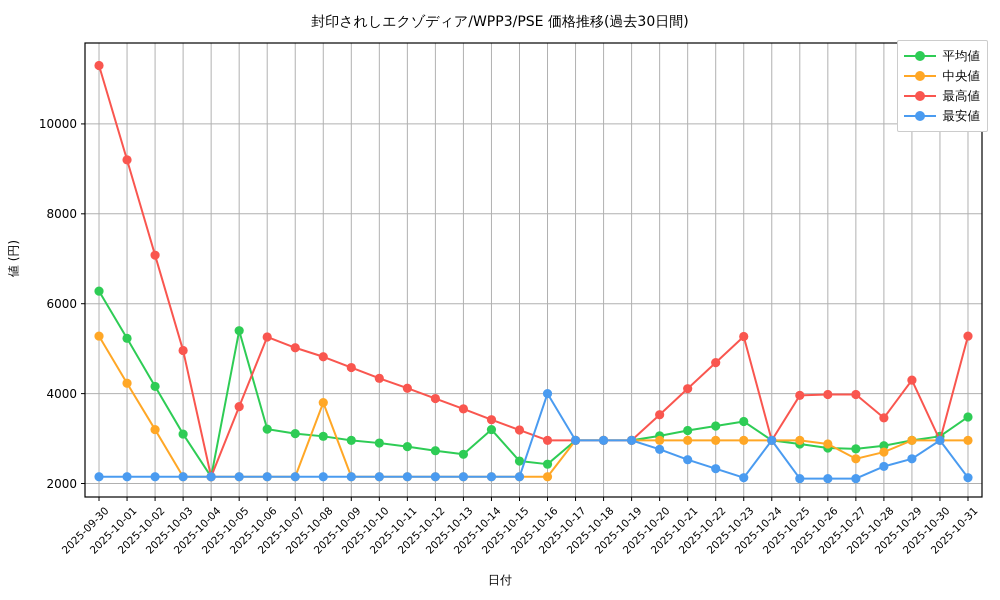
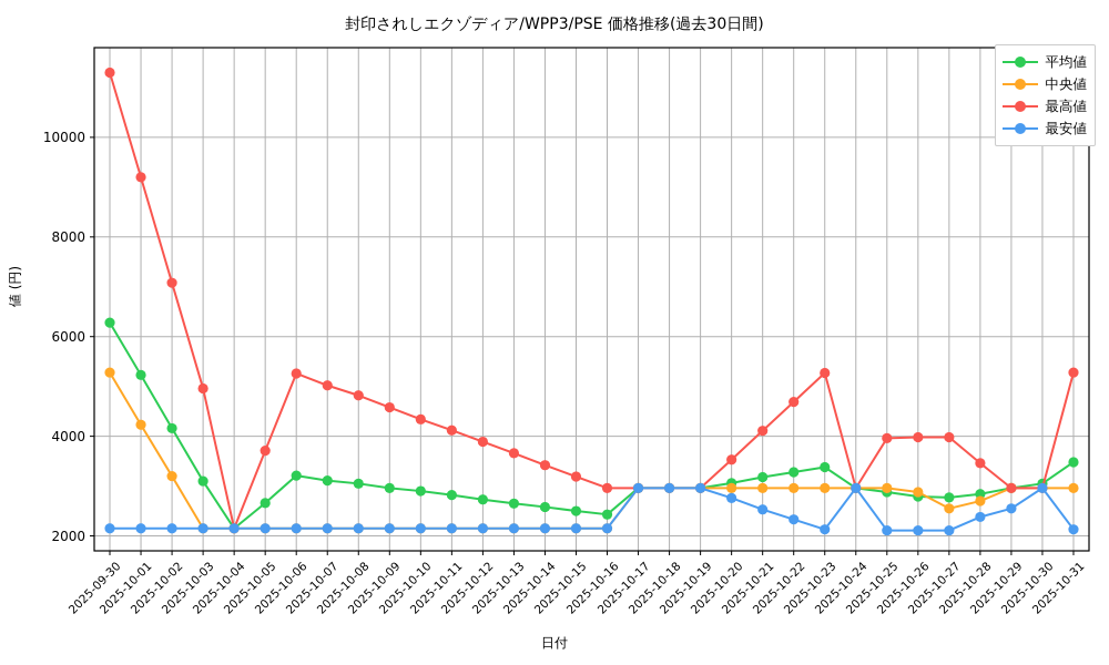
平均値/2025-10-05: 5400 -> 2700
中央値/2025-10-08: 3800 -> 2200
平均値/2025-10-14: 3200 -> 2600
最安値/2025-10-16: 4000 -> 2200
最高値/2025-10-29: 4300 -> 3000
